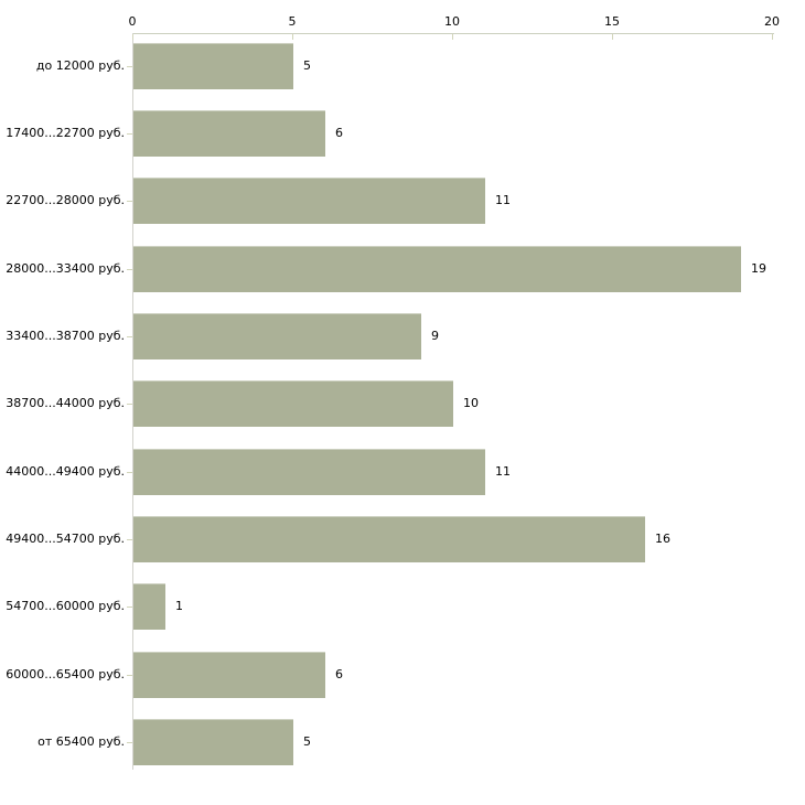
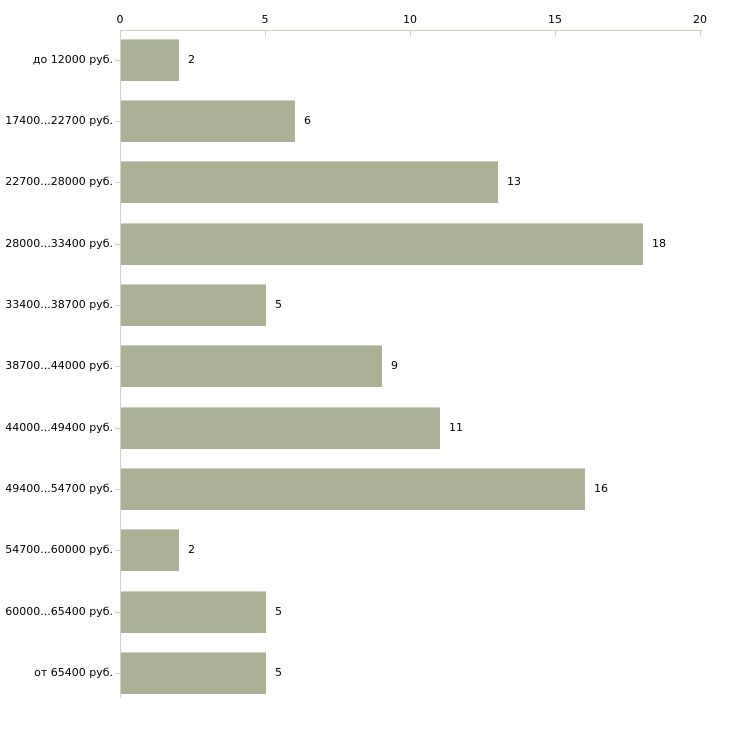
до 12000 руб.: 5 -> 2
22700...28000 руб.: 11 -> 13
28000...33400 руб.: 19 -> 18
33400...38700 руб.: 9 -> 5
38700...44000 руб.: 10 -> 9
54700...60000 руб.: 1 -> 2
60000...65400 руб.: 6 -> 5
